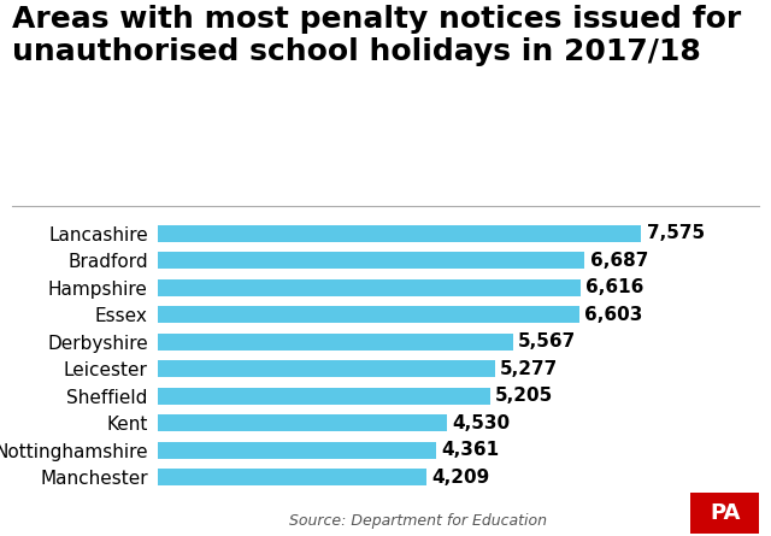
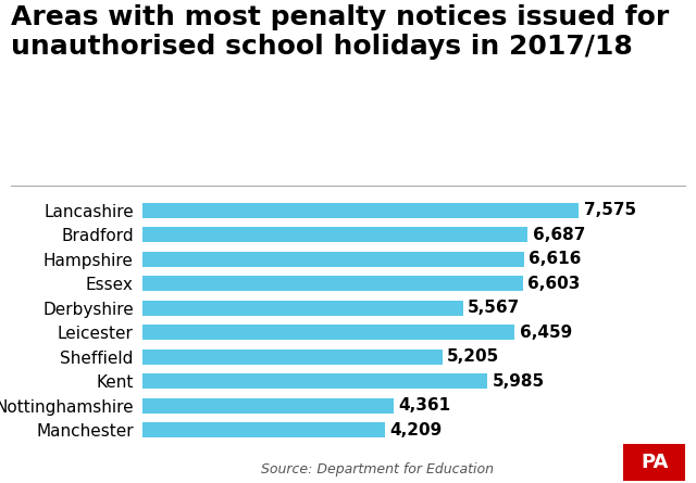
Leicester: 5,277 -> 6,459
Kent: 4,530 -> 5,985
